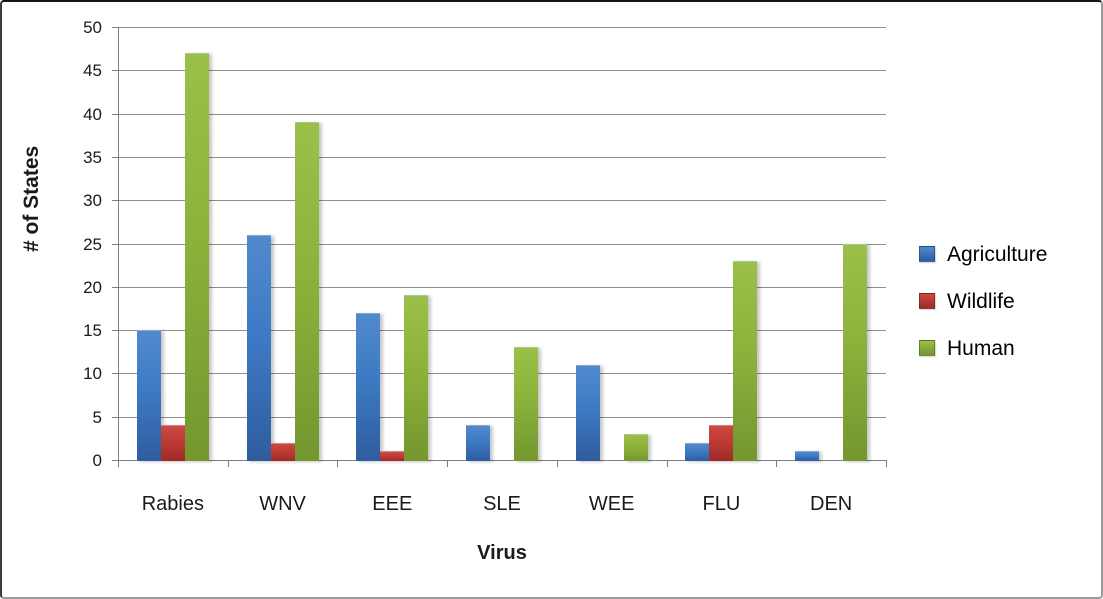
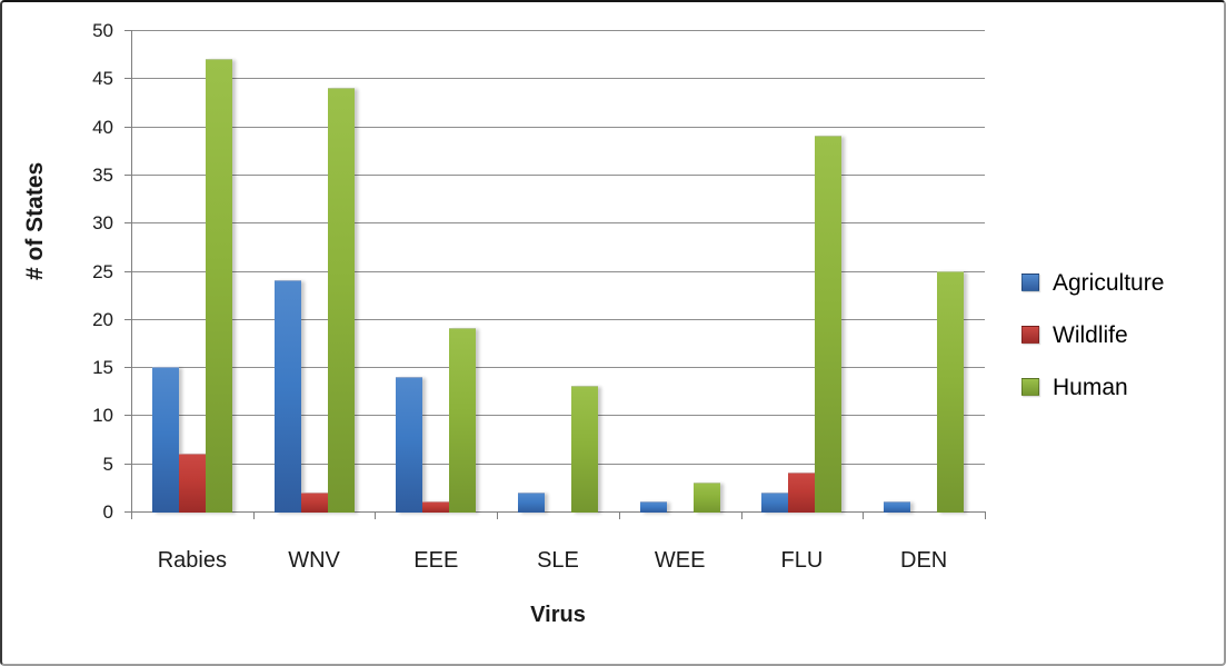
Wildlife/Rabies: 4 -> 6
Agriculture/WNV: 26 -> 24
Human/WNV: 39 -> 44
Agriculture/EEE: 17 -> 14
Agriculture/SLE: 4 -> 2
Agriculture/WEE: 11 -> 1
Human/FLU: 23 -> 39
